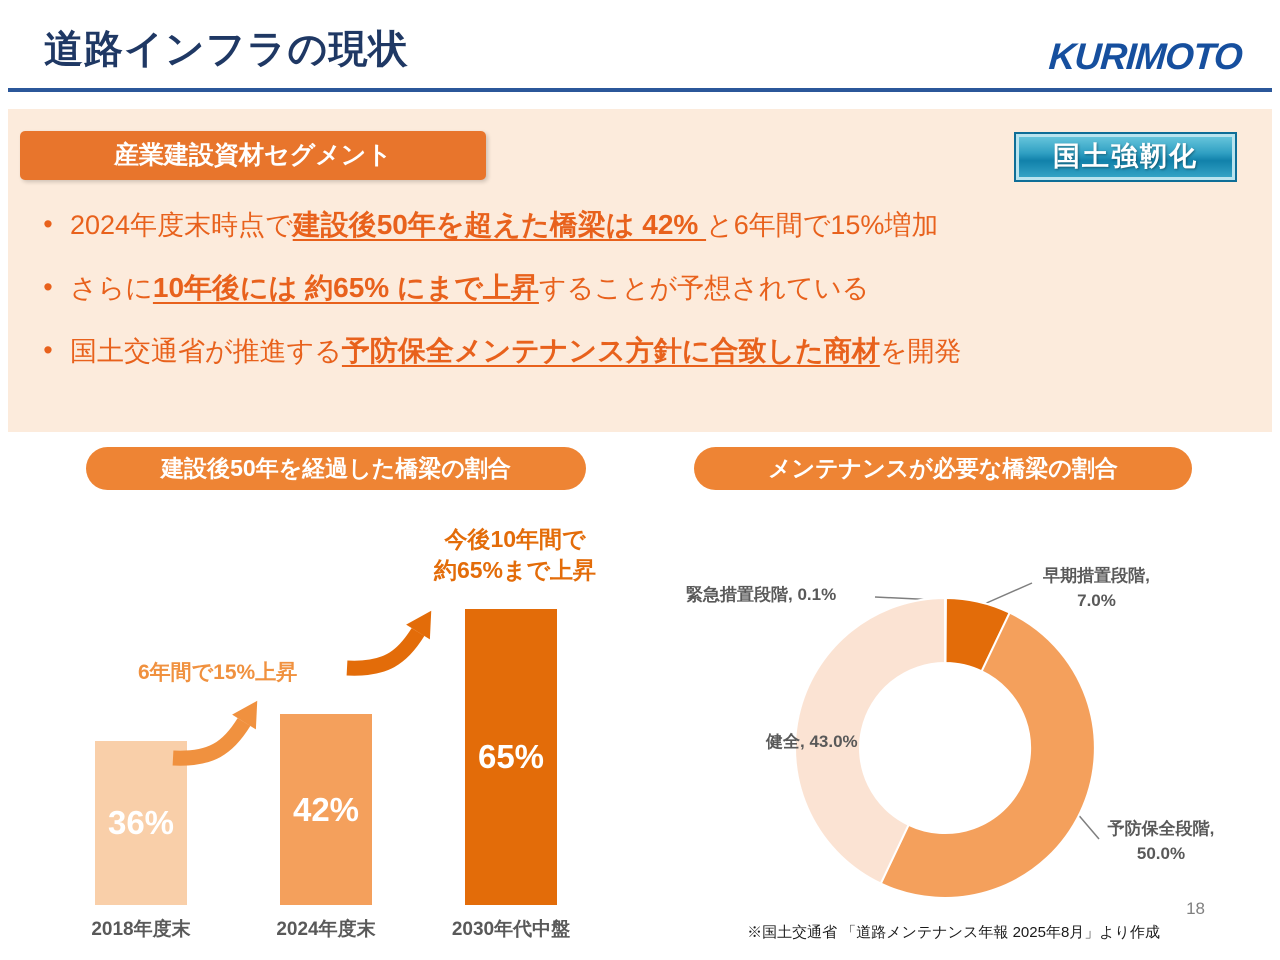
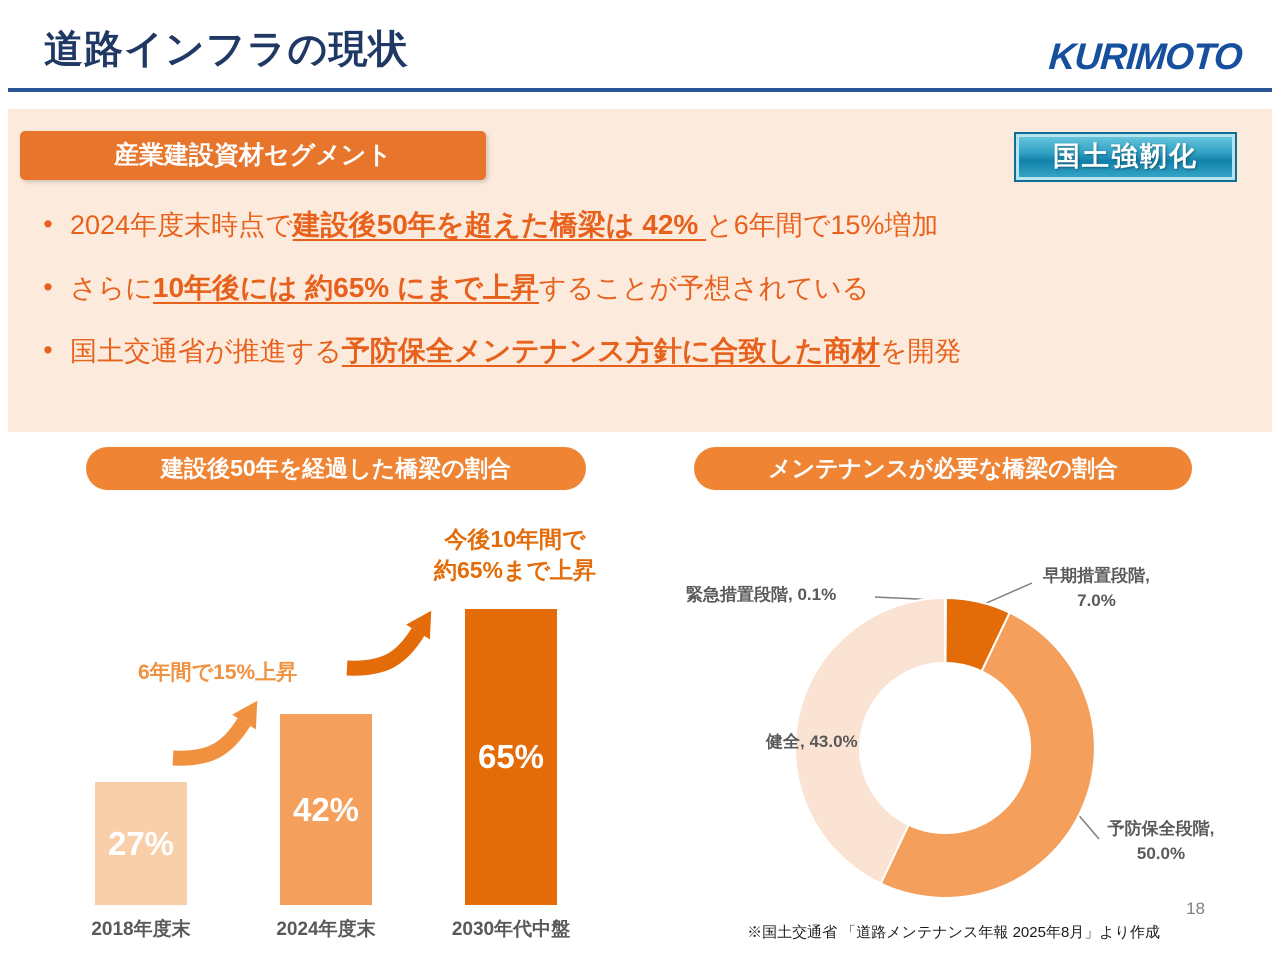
建設後50年を経過した橋梁の割合/2018年度末: 36% -> 27%
